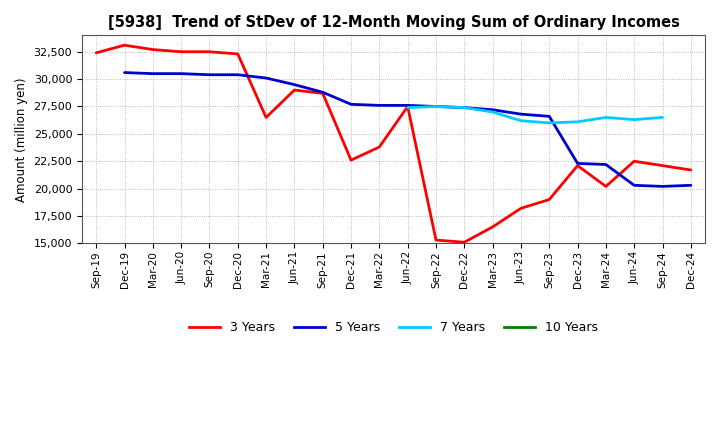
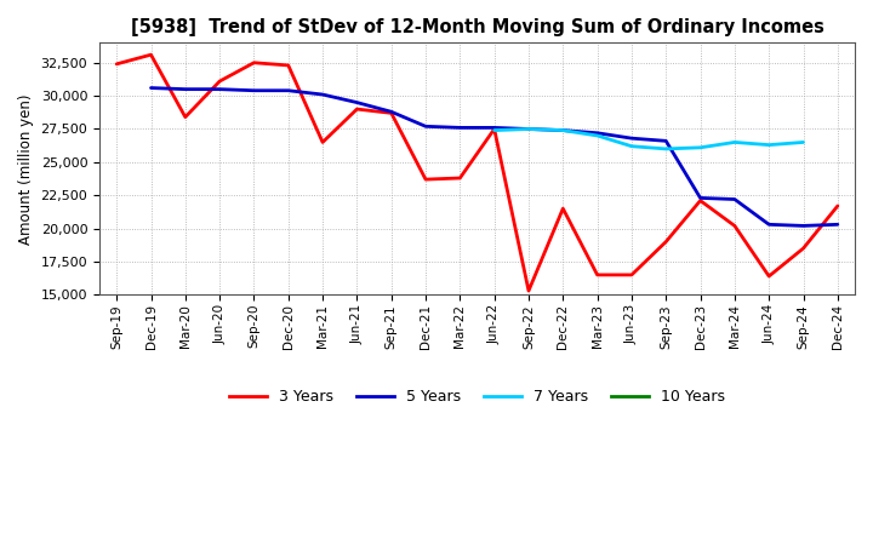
3 Years/Mar-20: 32,700 -> 28,400
3 Years/Jun-20: 32,500 -> 31,100
3 Years/Dec-21: 22,600 -> 23,700
3 Years/Dec-22: 15,100 -> 21,500
3 Years/Jun-23: 18,200 -> 16,500
3 Years/Jun-24: 22,500 -> 16,400
3 Years/Sep-24: 22,100 -> 18,500
